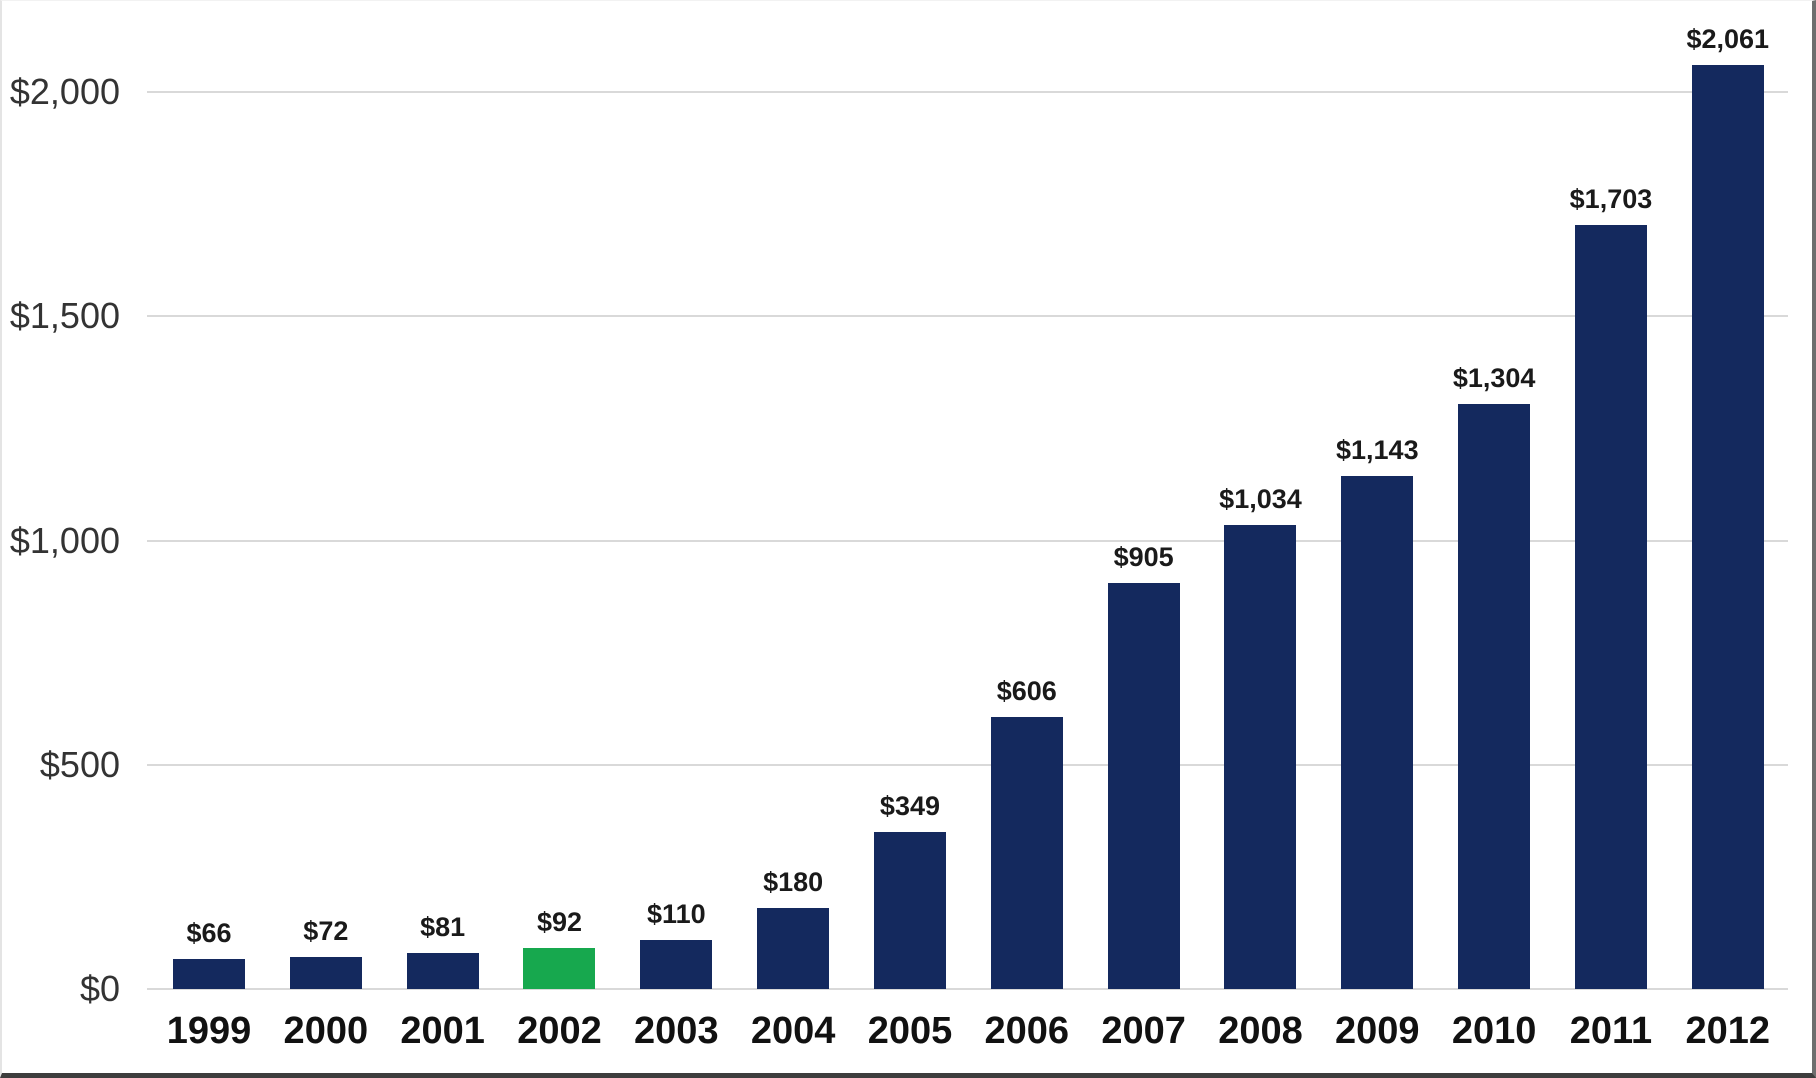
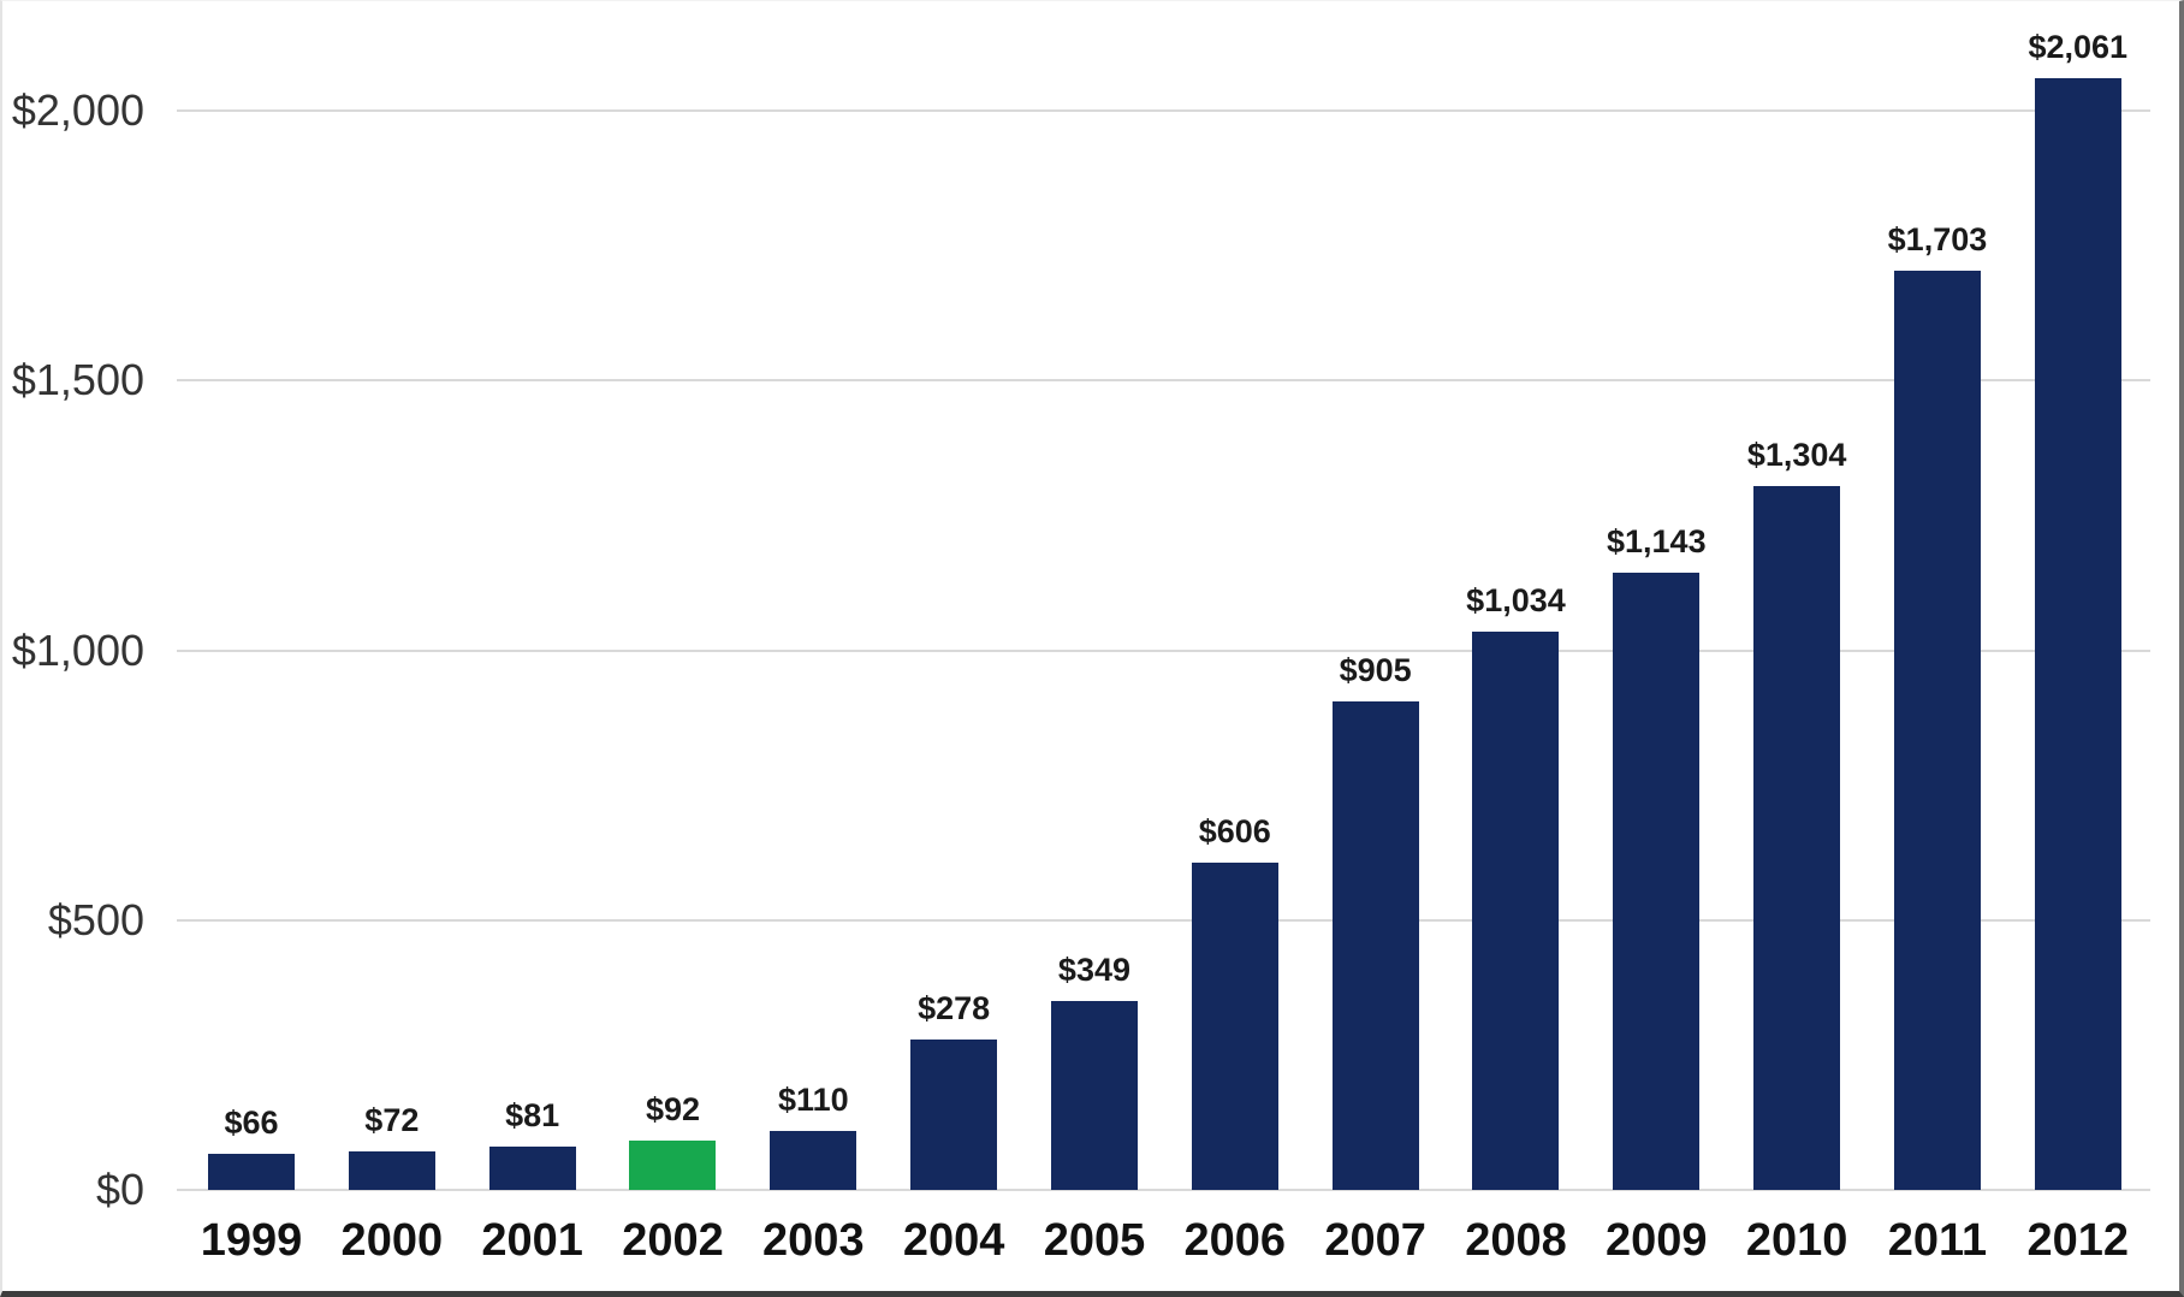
2004: $180 -> $278
